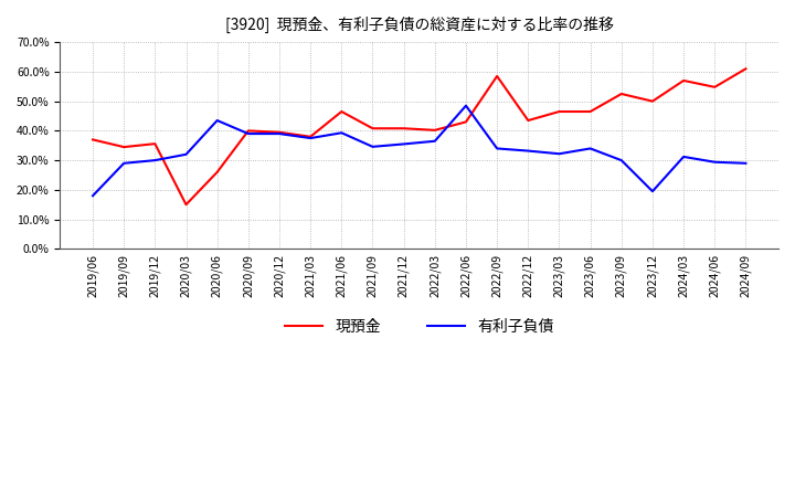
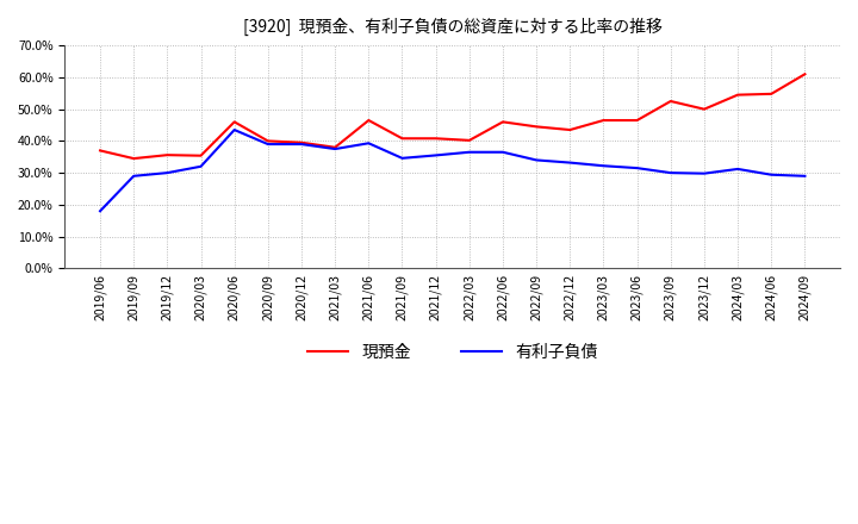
現預金/2020/03: 15.0% -> 35.4%
現預金/2020/06: 26.0% -> 46.0%
現預金/2022/06: 43.0% -> 46.0%
有利子負債/2022/06: 48.5% -> 36.5%
現預金/2022/09: 58.5% -> 44.5%
有利子負債/2023/06: 34.0% -> 31.5%
有利子負債/2023/12: 19.5% -> 29.8%
現預金/2024/03: 57.0% -> 54.5%
